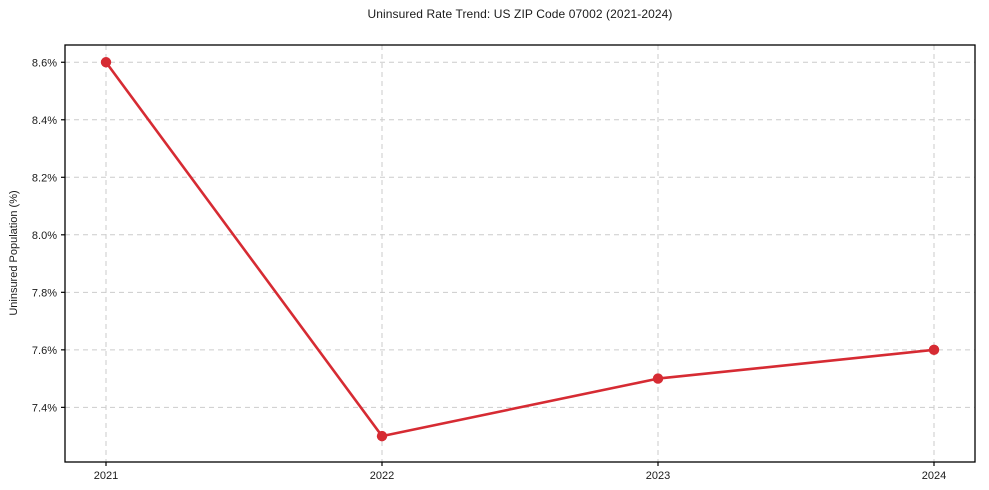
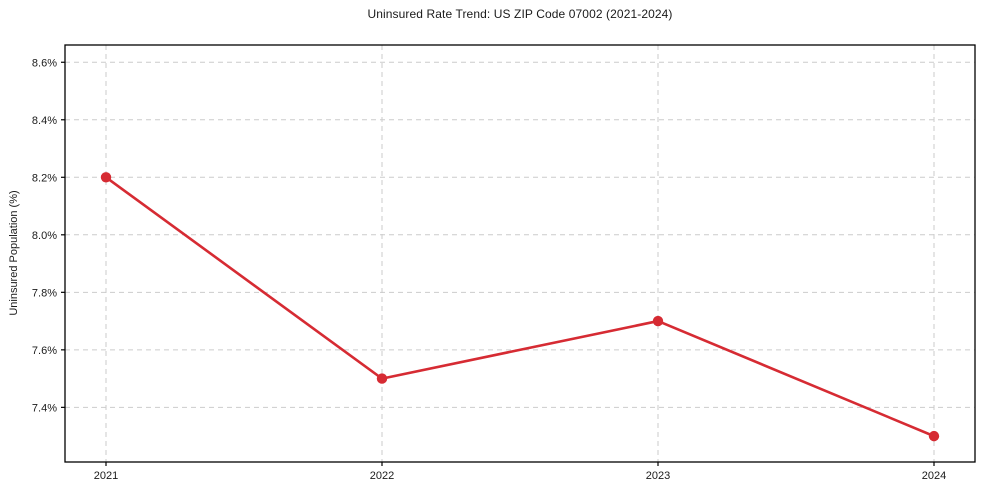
2021: 8.6% -> 8.2%
2022: 7.3% -> 7.5%
2023: 7.5% -> 7.7%
2024: 7.6% -> 7.3%
